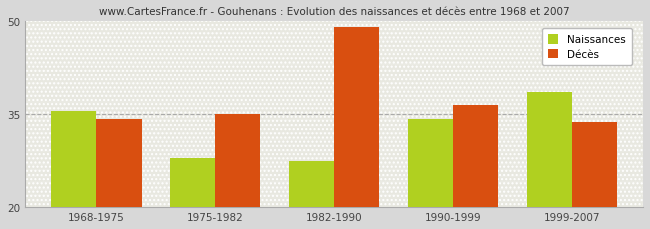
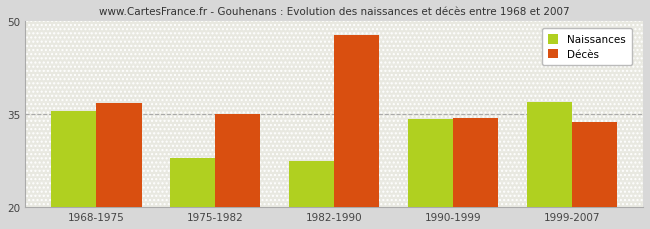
Décès/1968-1975: 34.2 -> 36.8
Décès/1982-1990: 49.0 -> 47.8
Décès/1990-1999: 36.5 -> 34.4
Naissances/1999-2007: 38.5 -> 37.0
